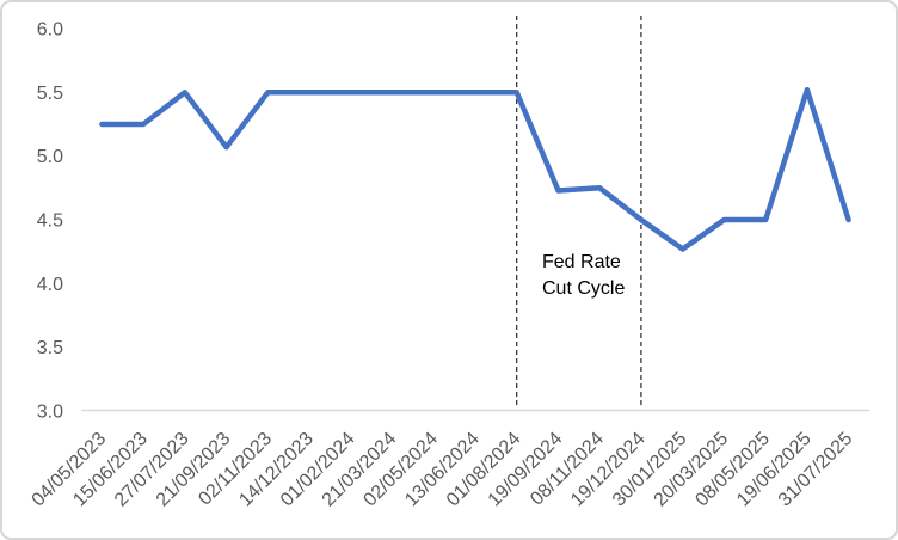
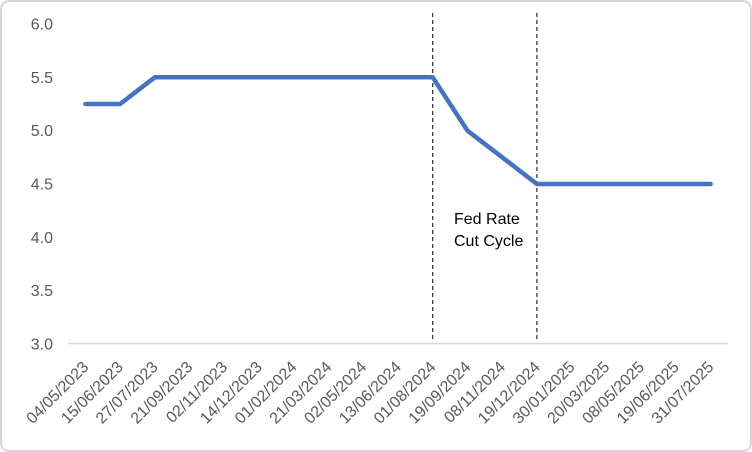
21/09/2023: 5.07 -> 5.50
19/09/2024: 4.73 -> 5.00
30/01/2025: 4.27 -> 4.50
19/06/2025: 5.52 -> 4.50
